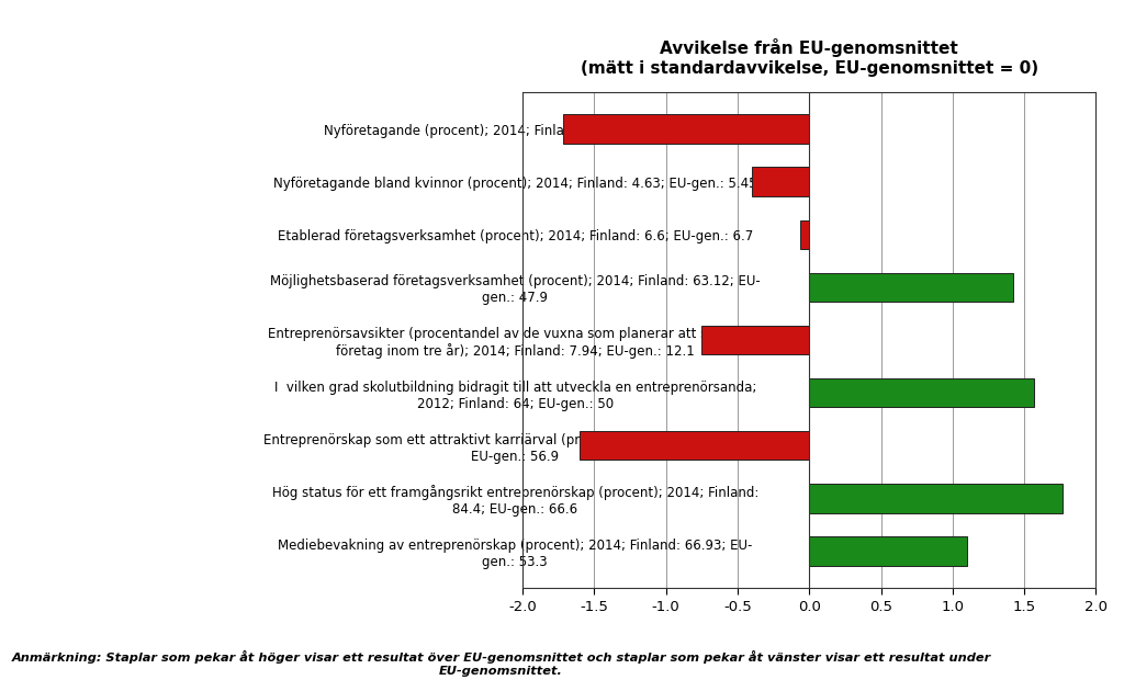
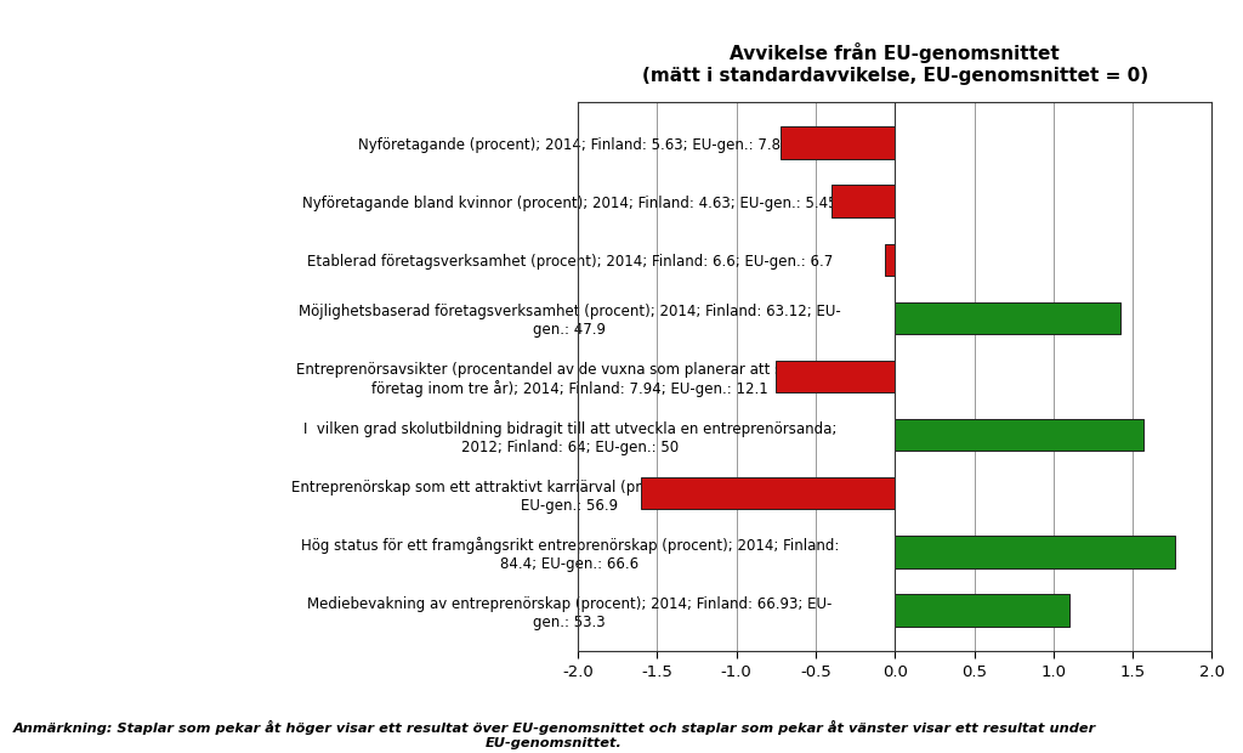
Nyföretagande (procent); 2014; Finland: 5.63; EU-gen.: 7.8: -1.72 -> -0.72
